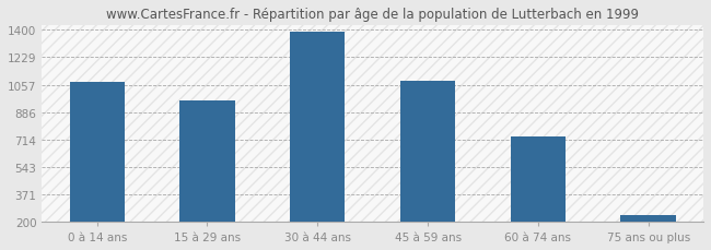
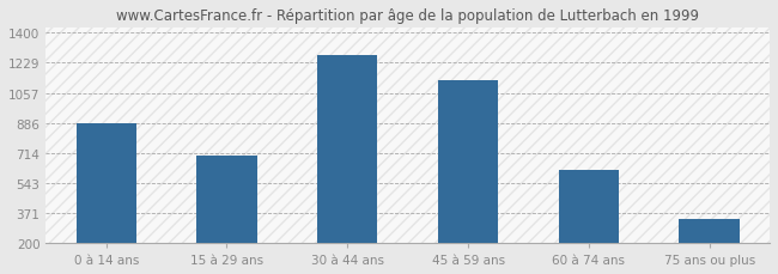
0 à 14 ans: 1080 -> 880
15 à 29 ans: 960 -> 700
30 à 44 ans: 1390 -> 1270
45 à 59 ans: 1080 -> 1130
60 à 74 ans: 730 -> 620
75 ans ou plus: 240 -> 340
